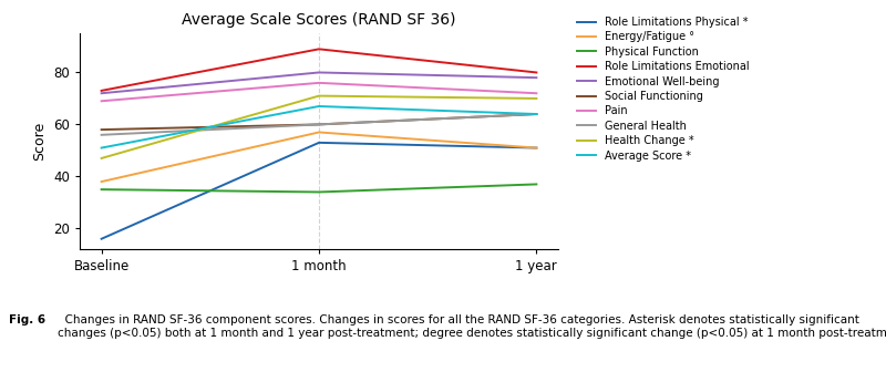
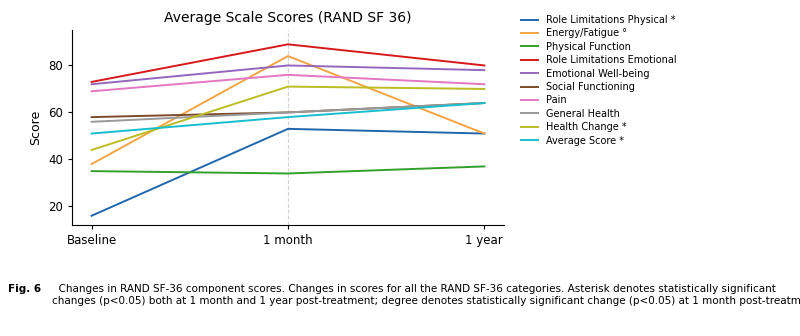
Health Change */Baseline: 47 -> 44
Energy/Fatigue °/1 month: 57 -> 84
Average Score */1 month: 67 -> 58
